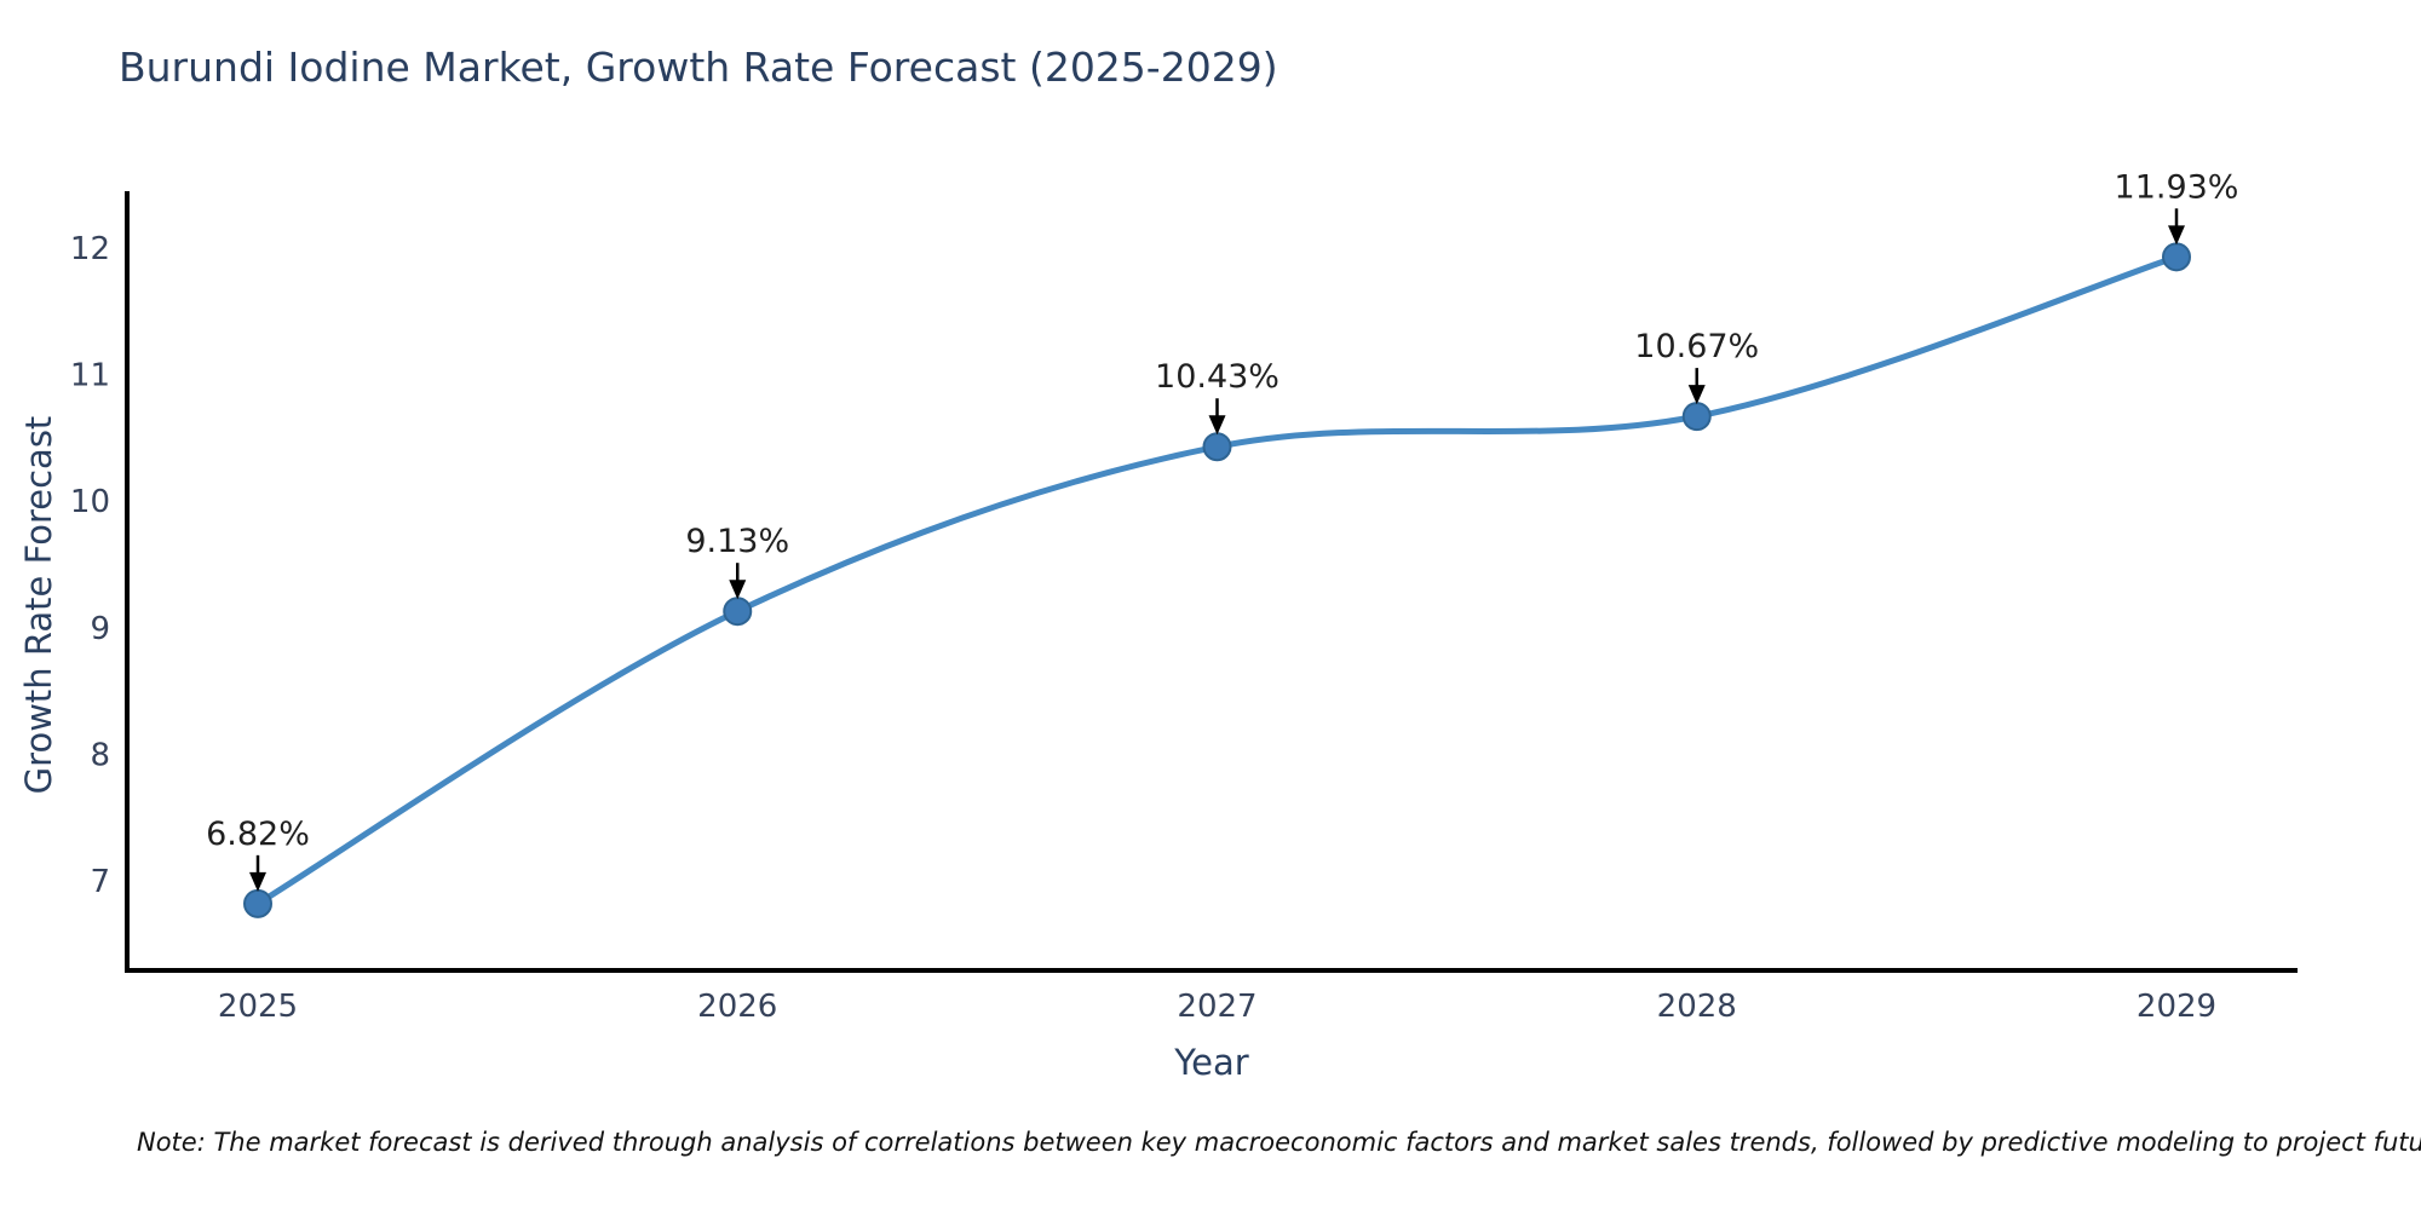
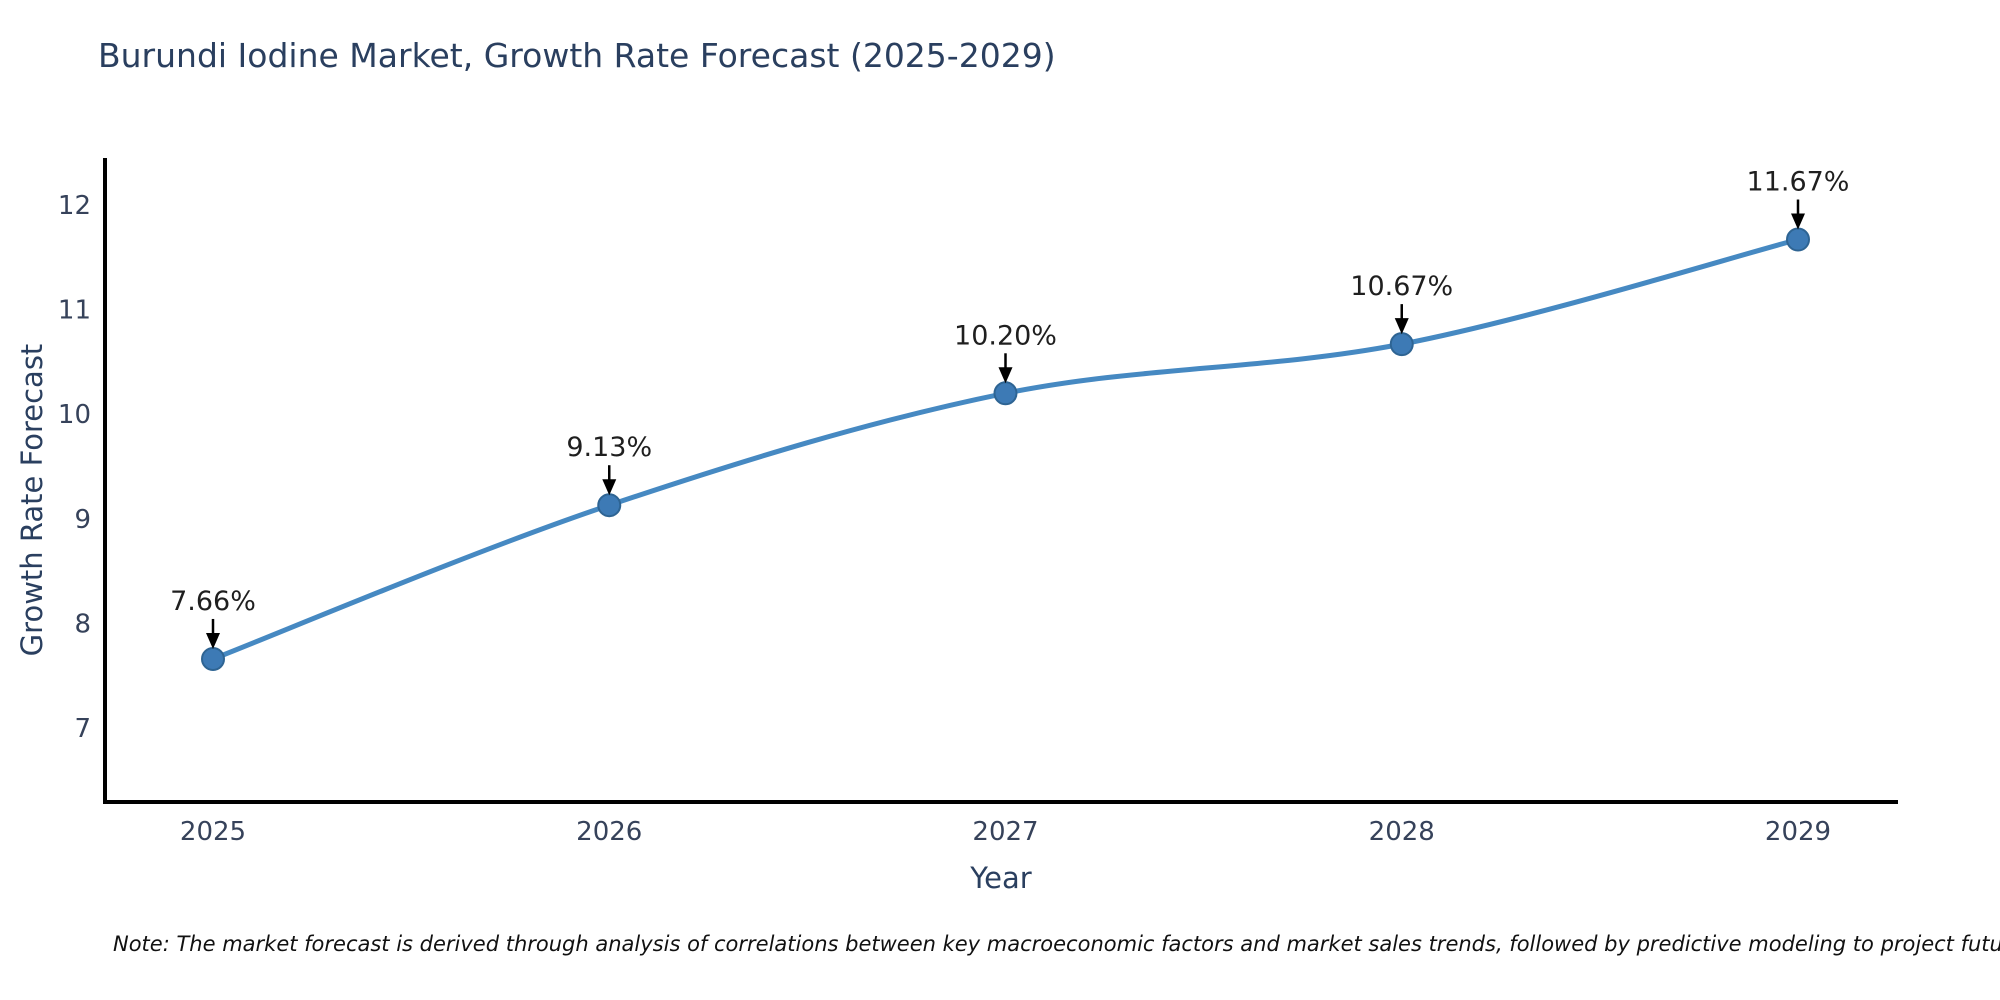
2025: 6.82% -> 7.66%
2027: 10.43% -> 10.20%
2029: 11.93% -> 11.67%
